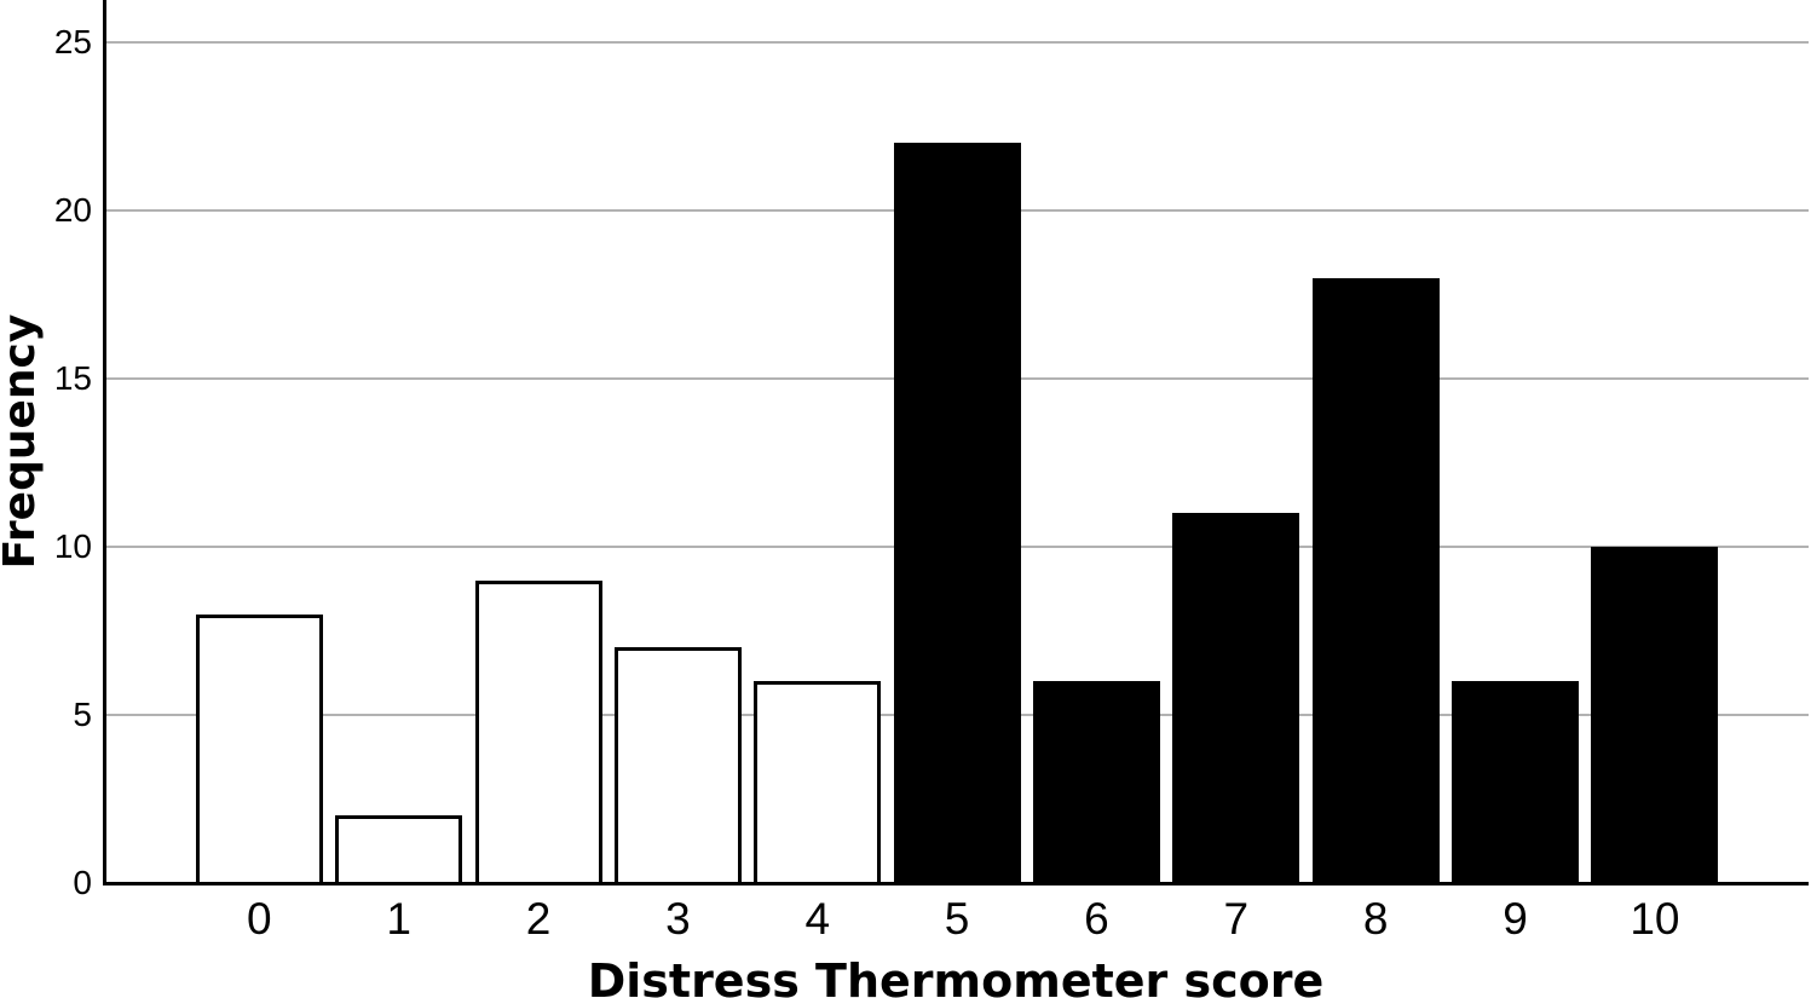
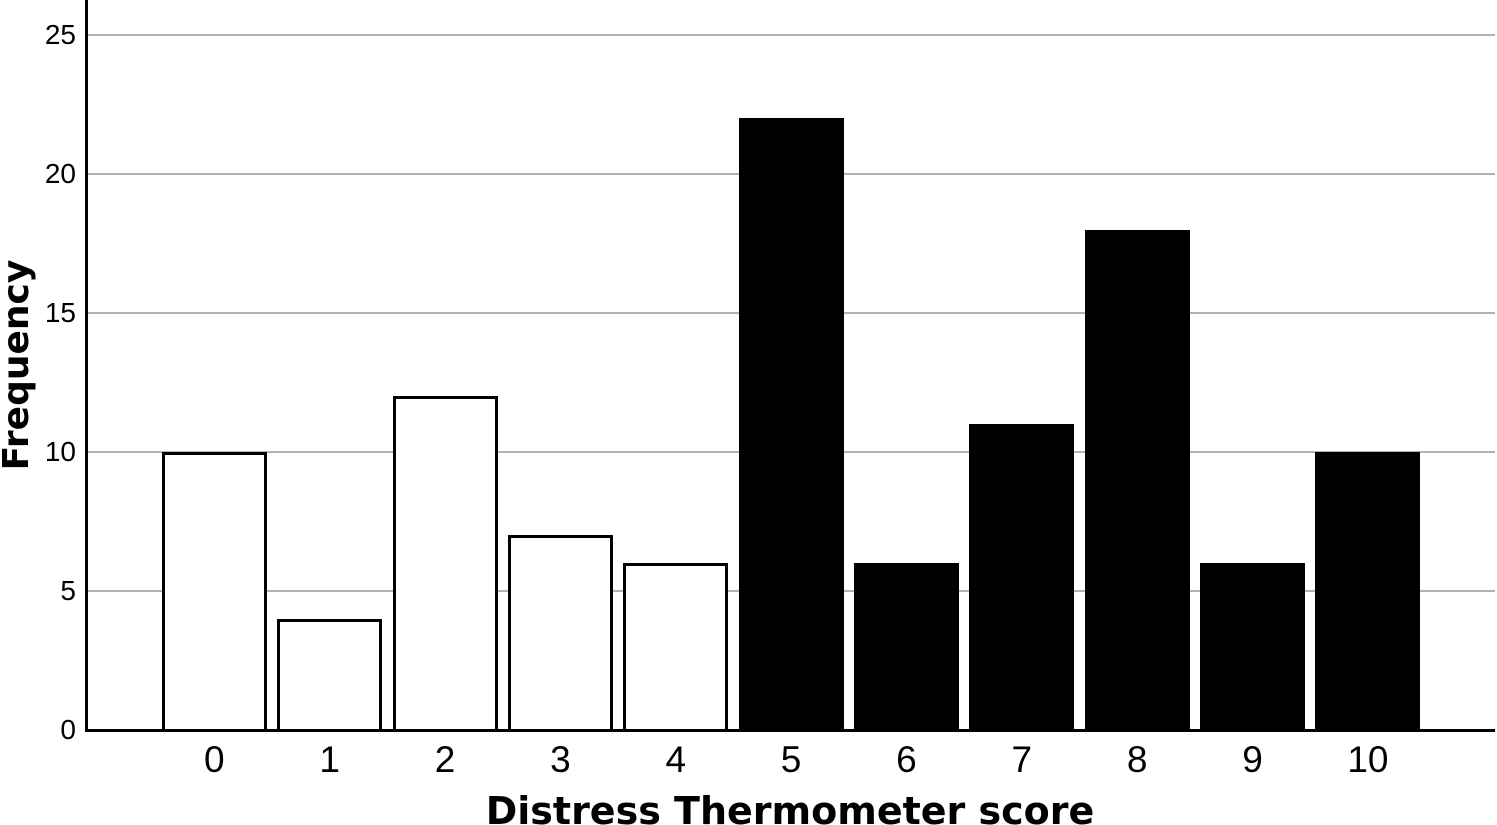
0: 8 -> 10
1: 2 -> 4
2: 9 -> 12
